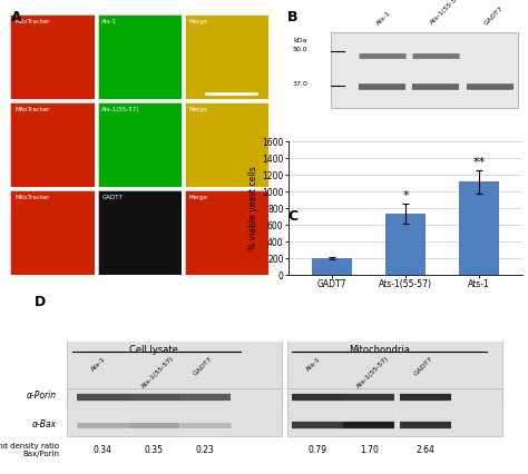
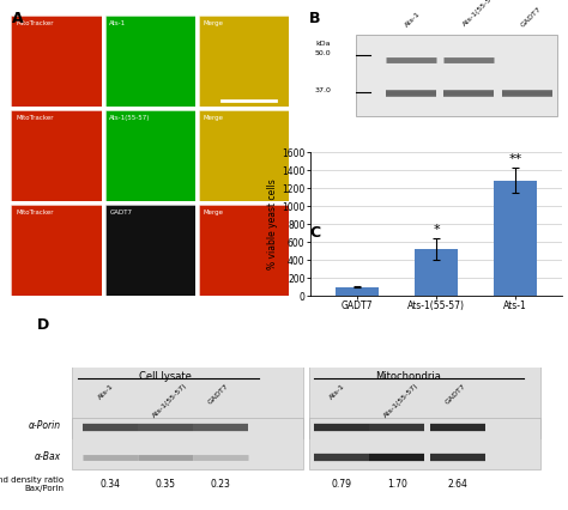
GADT7: 200 -> 100
Ats-1(55-57): 740 -> 520
Ats-1: 1120 -> 1290
